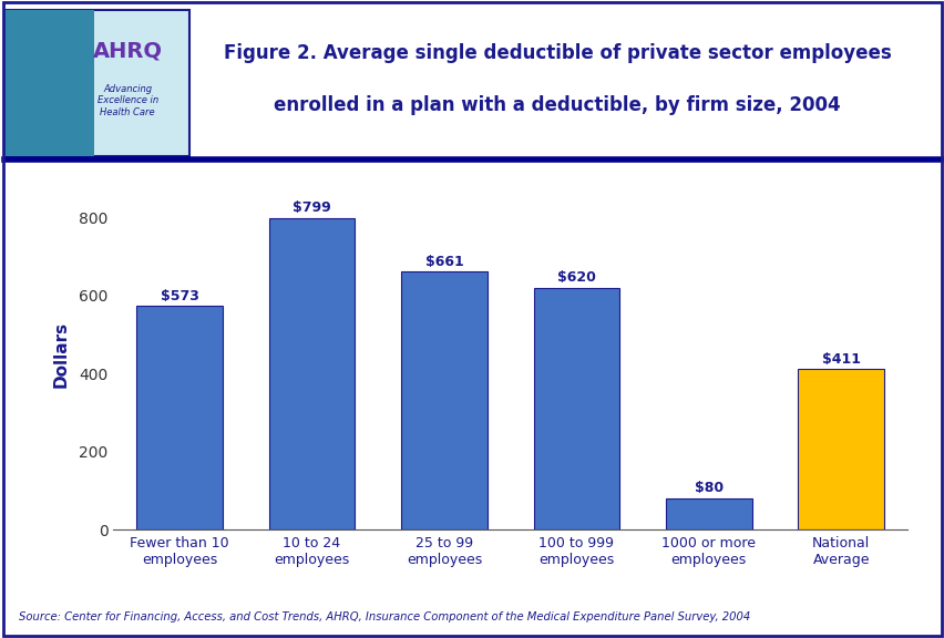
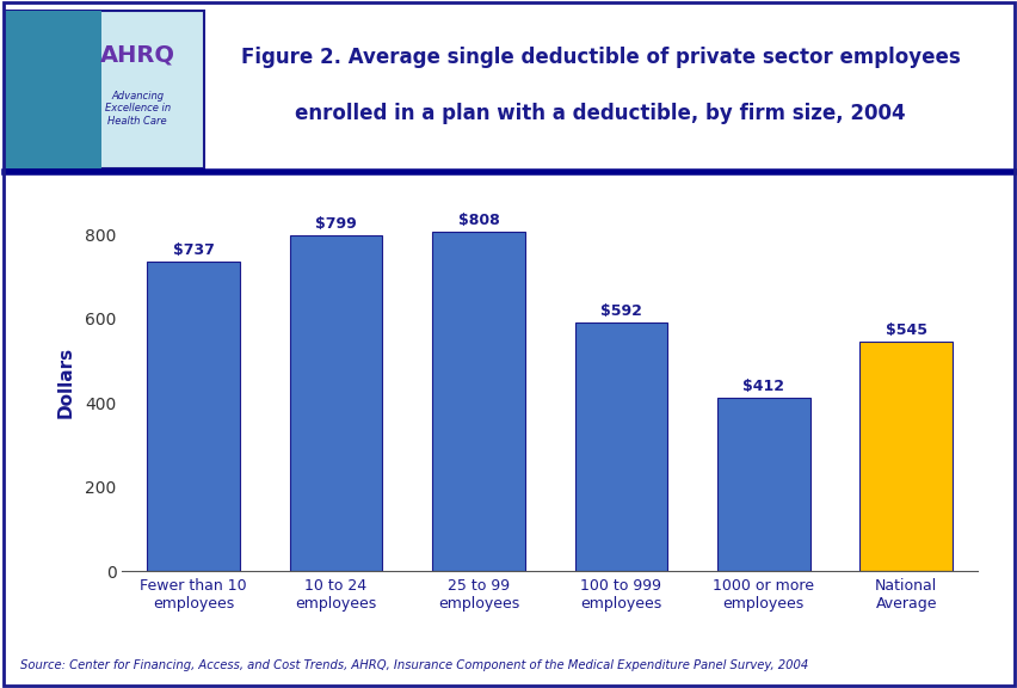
Fewer than 10 employees: $573 -> $737
25 to 99 employees: $661 -> $808
100 to 999 employees: $620 -> $592
1000 or more employees: $80 -> $412
National Average: $411 -> $545
